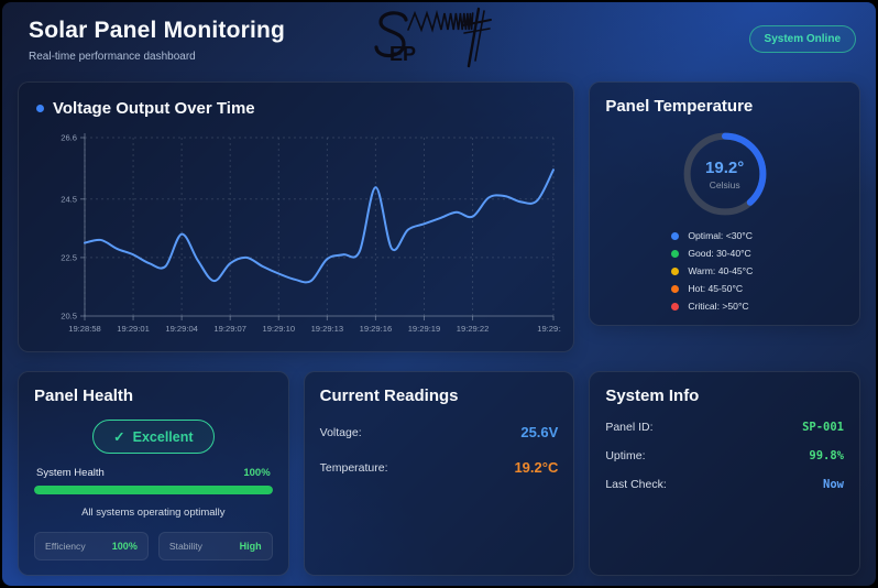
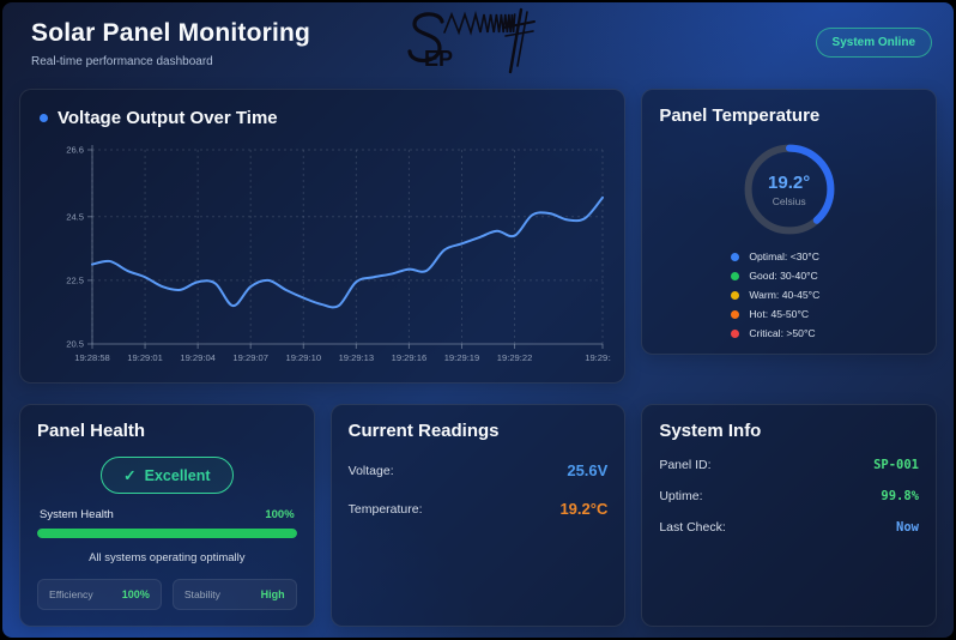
19:29:04: 23.3 -> 22.4
19:29:16: 24.9 -> 22.9
19:29:27: 25.5 -> 25.1
